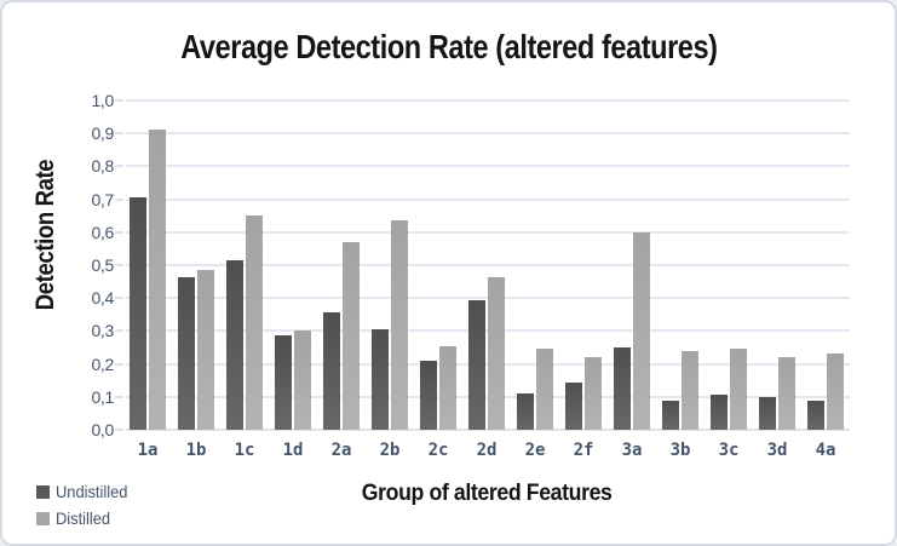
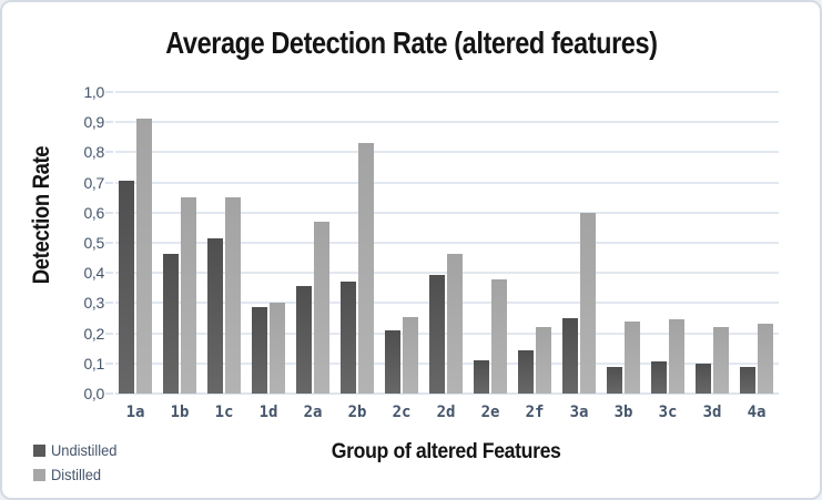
Distilled/1b: 0,48 -> 0,65
Undistilled/2b: 0,30 -> 0,37
Distilled/2b: 0,64 -> 0,83
Distilled/2e: 0,24 -> 0,38
